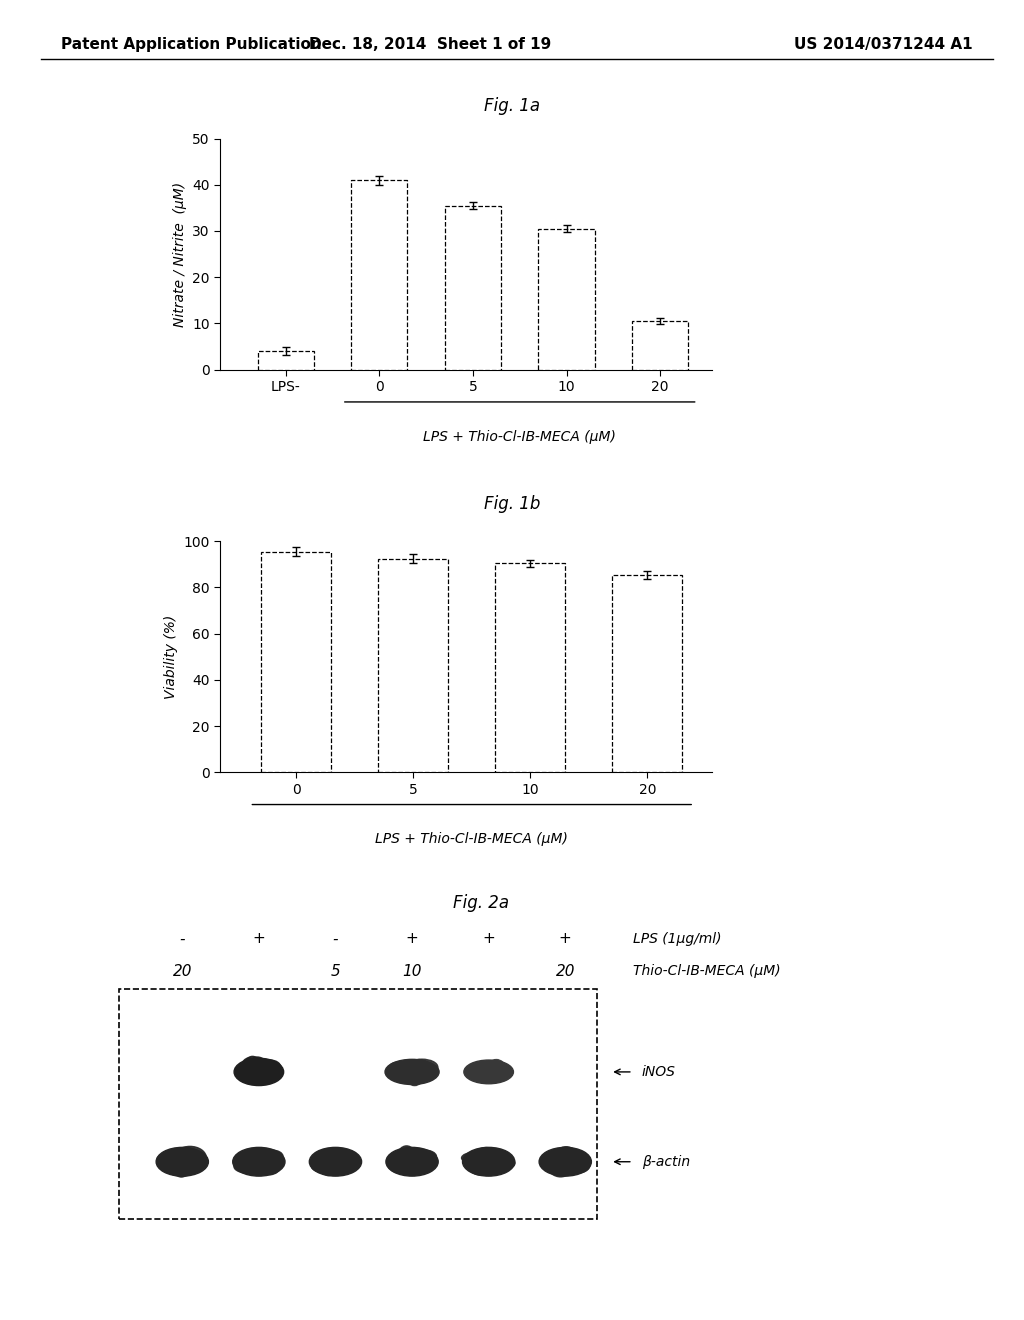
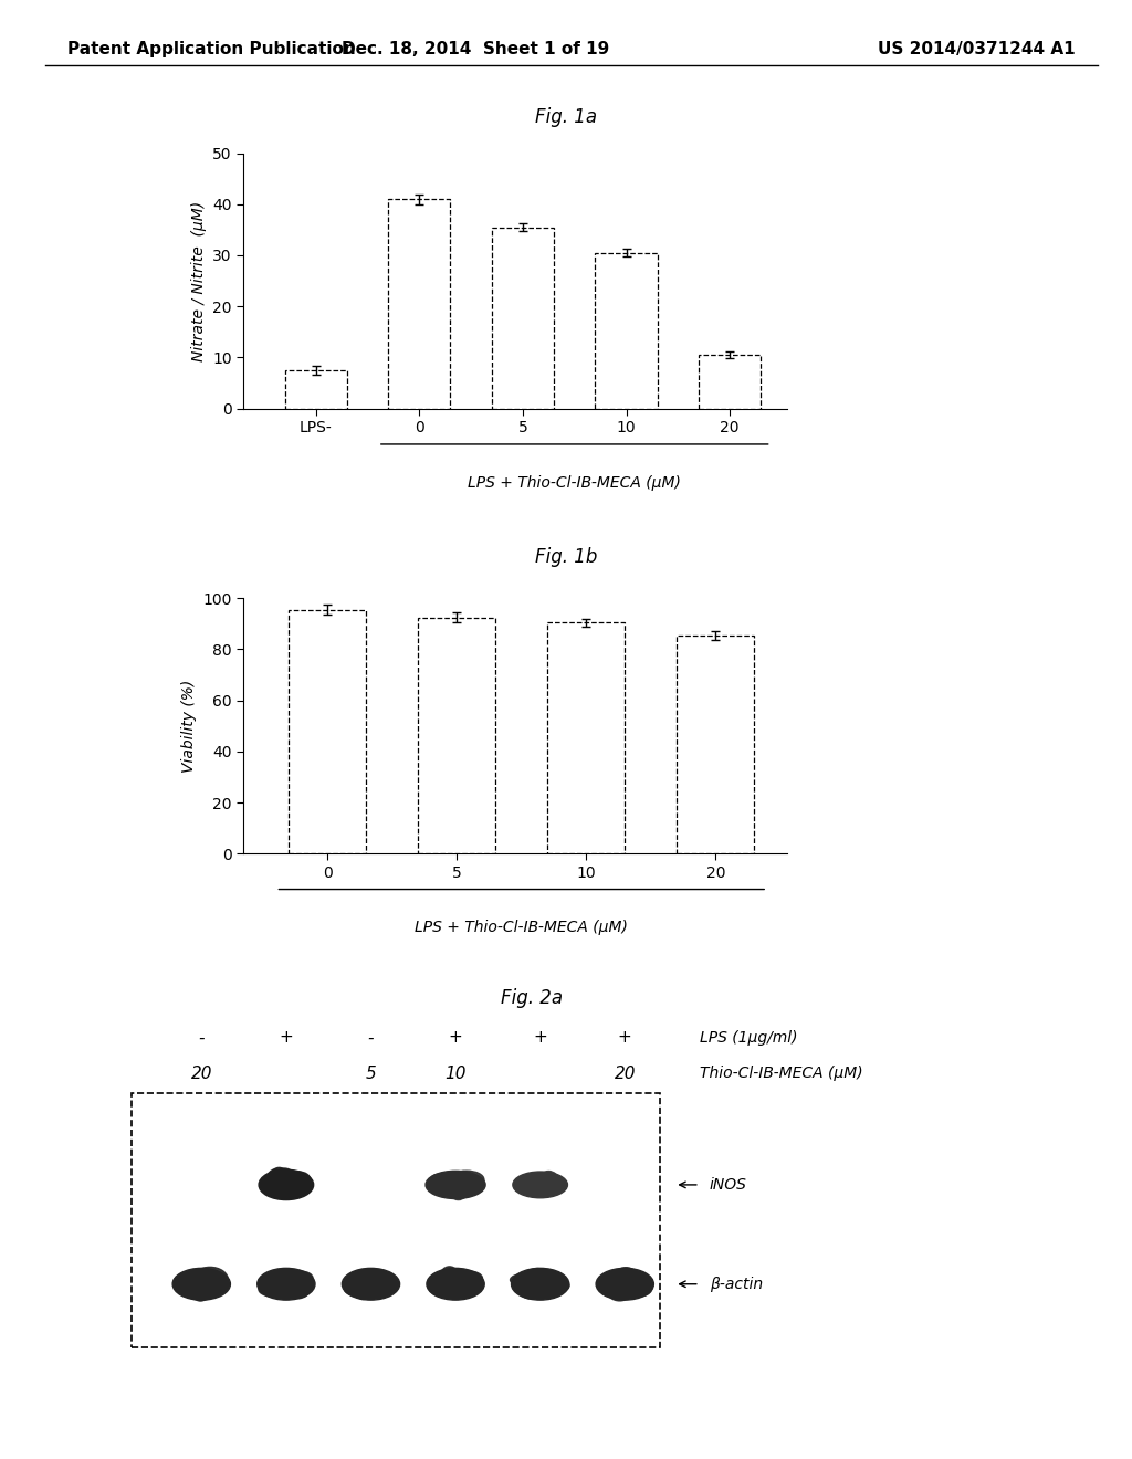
LPS-: 4.0 -> 7.5
